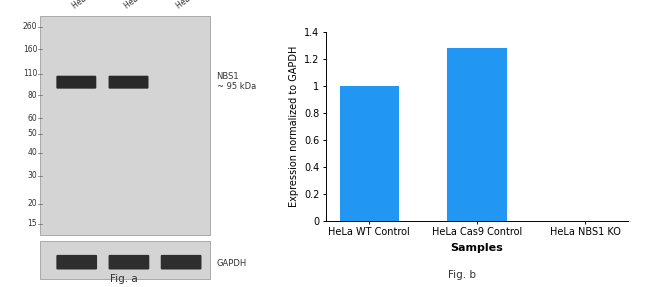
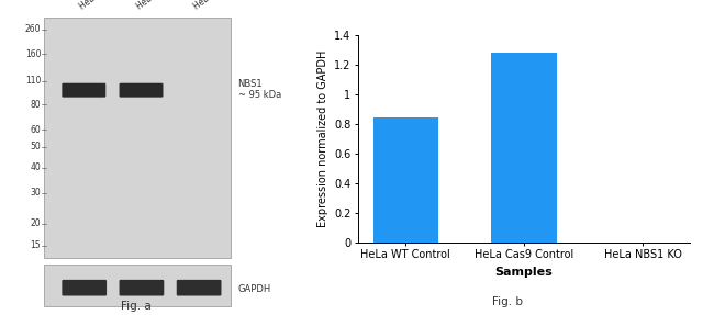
HeLa WT Control: 1.00 -> 0.84
